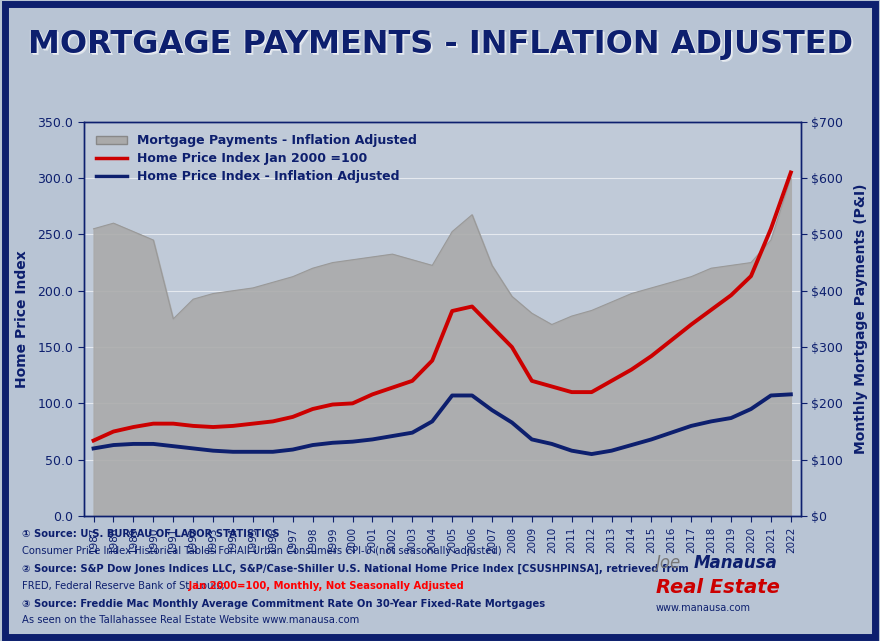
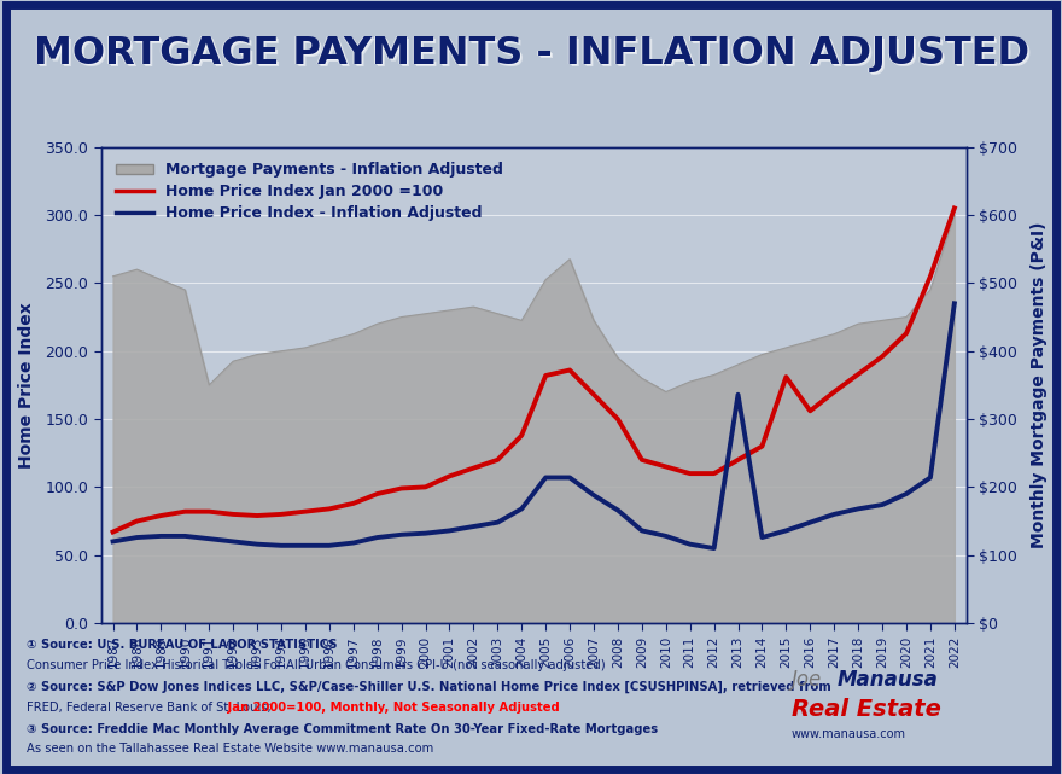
Home Price Index - Inflation Adjusted/2013: 58 -> 168
Home Price Index Jan 2000 =100/2015: 142 -> 181
Home Price Index - Inflation Adjusted/2022: 108 -> 235
